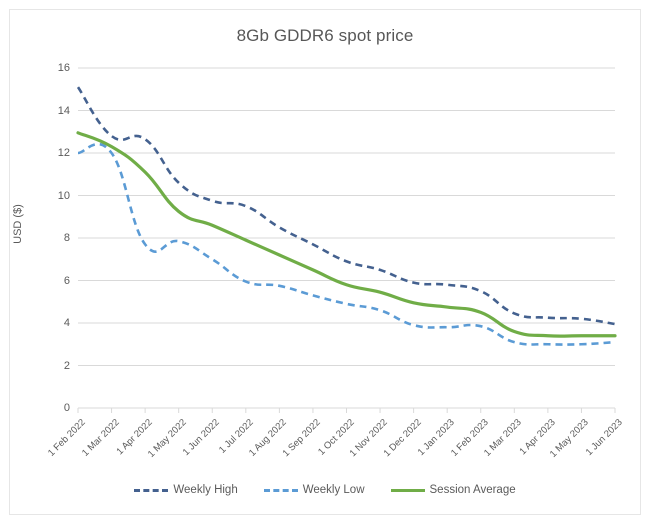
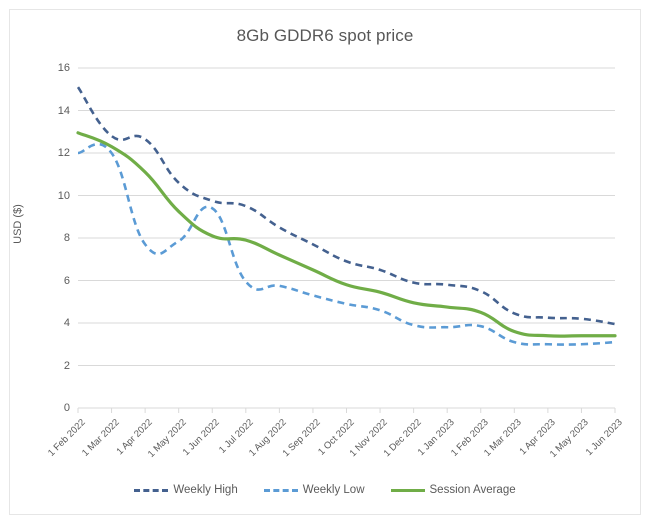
Weekly Low/1 Jun 2022: 7.0 -> 9.4
Session Average/1 Jun 2022: 8.6 -> 8.1
